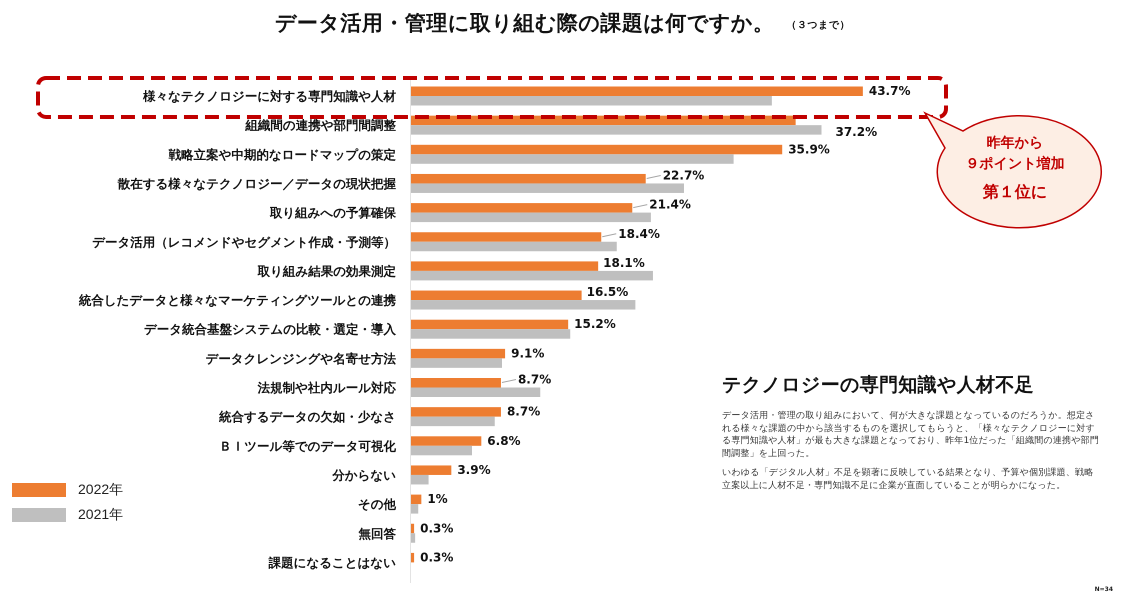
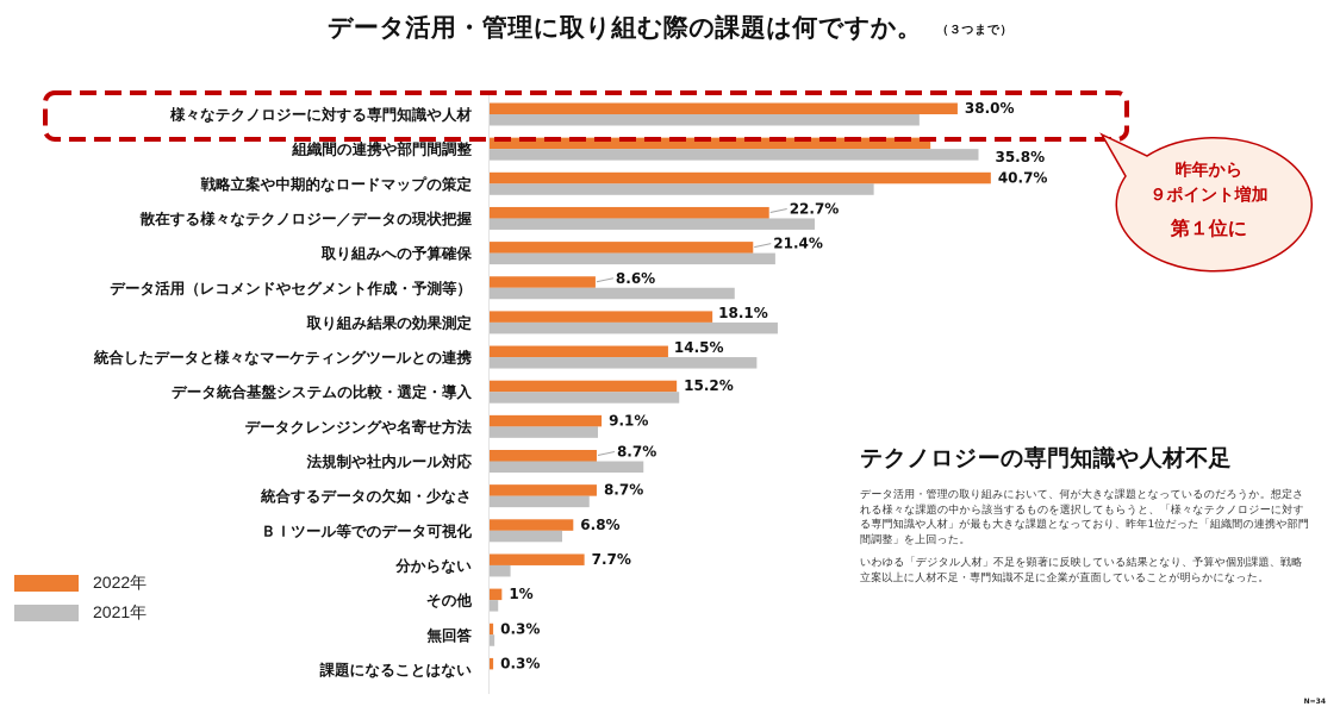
2022年/様々なテクノロジーに対する専門知識や人材: 43.7% -> 38.0%
2022年/組織間の連携や部門間調整: 37.2% -> 35.8%
2022年/戦略立案や中期的なロードマップの策定: 35.9% -> 40.7%
2022年/データ活用（レコメンドやセグメント作成・予測等）: 18.4% -> 8.6%
2022年/統合したデータと様々なマーケティングツールとの連携: 16.5% -> 14.5%
2022年/分からない: 3.9% -> 7.7%
